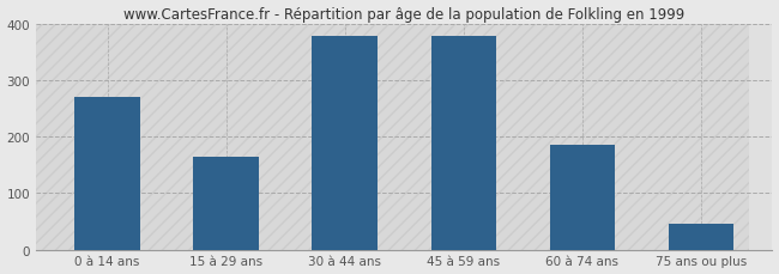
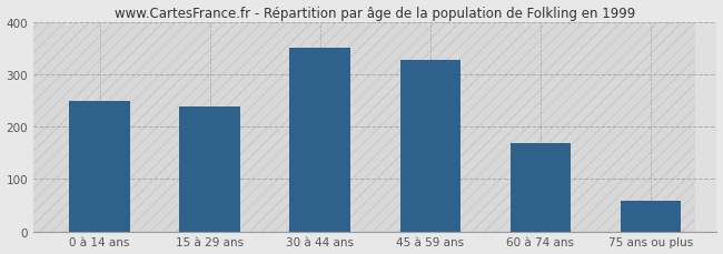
0 à 14 ans: 270 -> 250
15 à 29 ans: 165 -> 238
30 à 44 ans: 380 -> 352
45 à 59 ans: 380 -> 328
60 à 74 ans: 185 -> 168
75 ans ou plus: 45 -> 58
